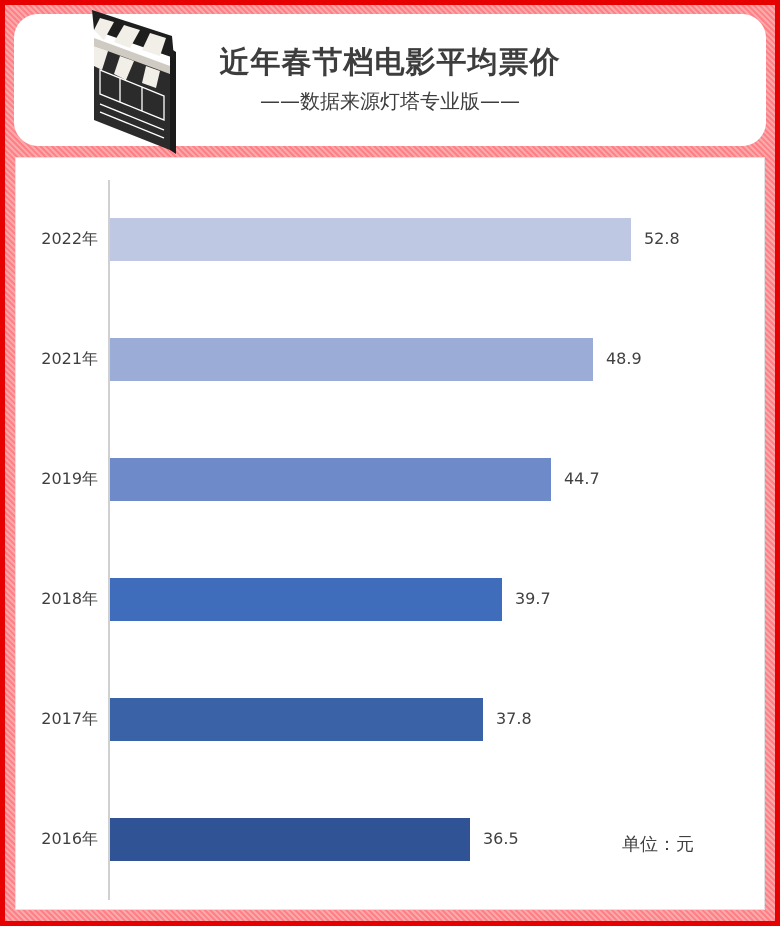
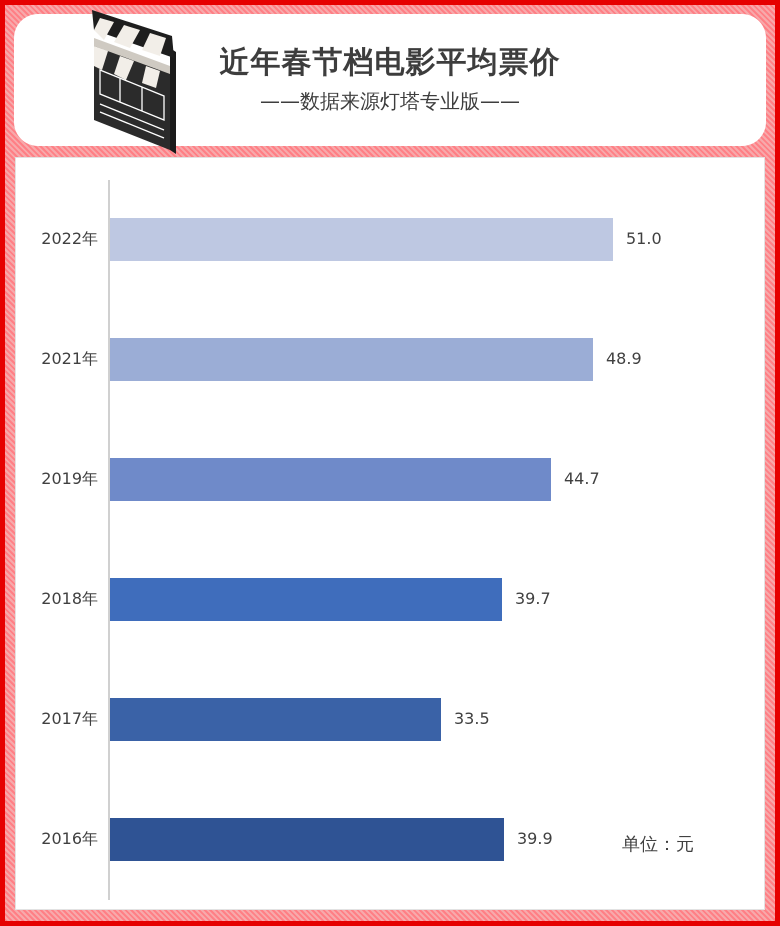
2022年: 52.8 -> 51.0
2017年: 37.8 -> 33.5
2016年: 36.5 -> 39.9
